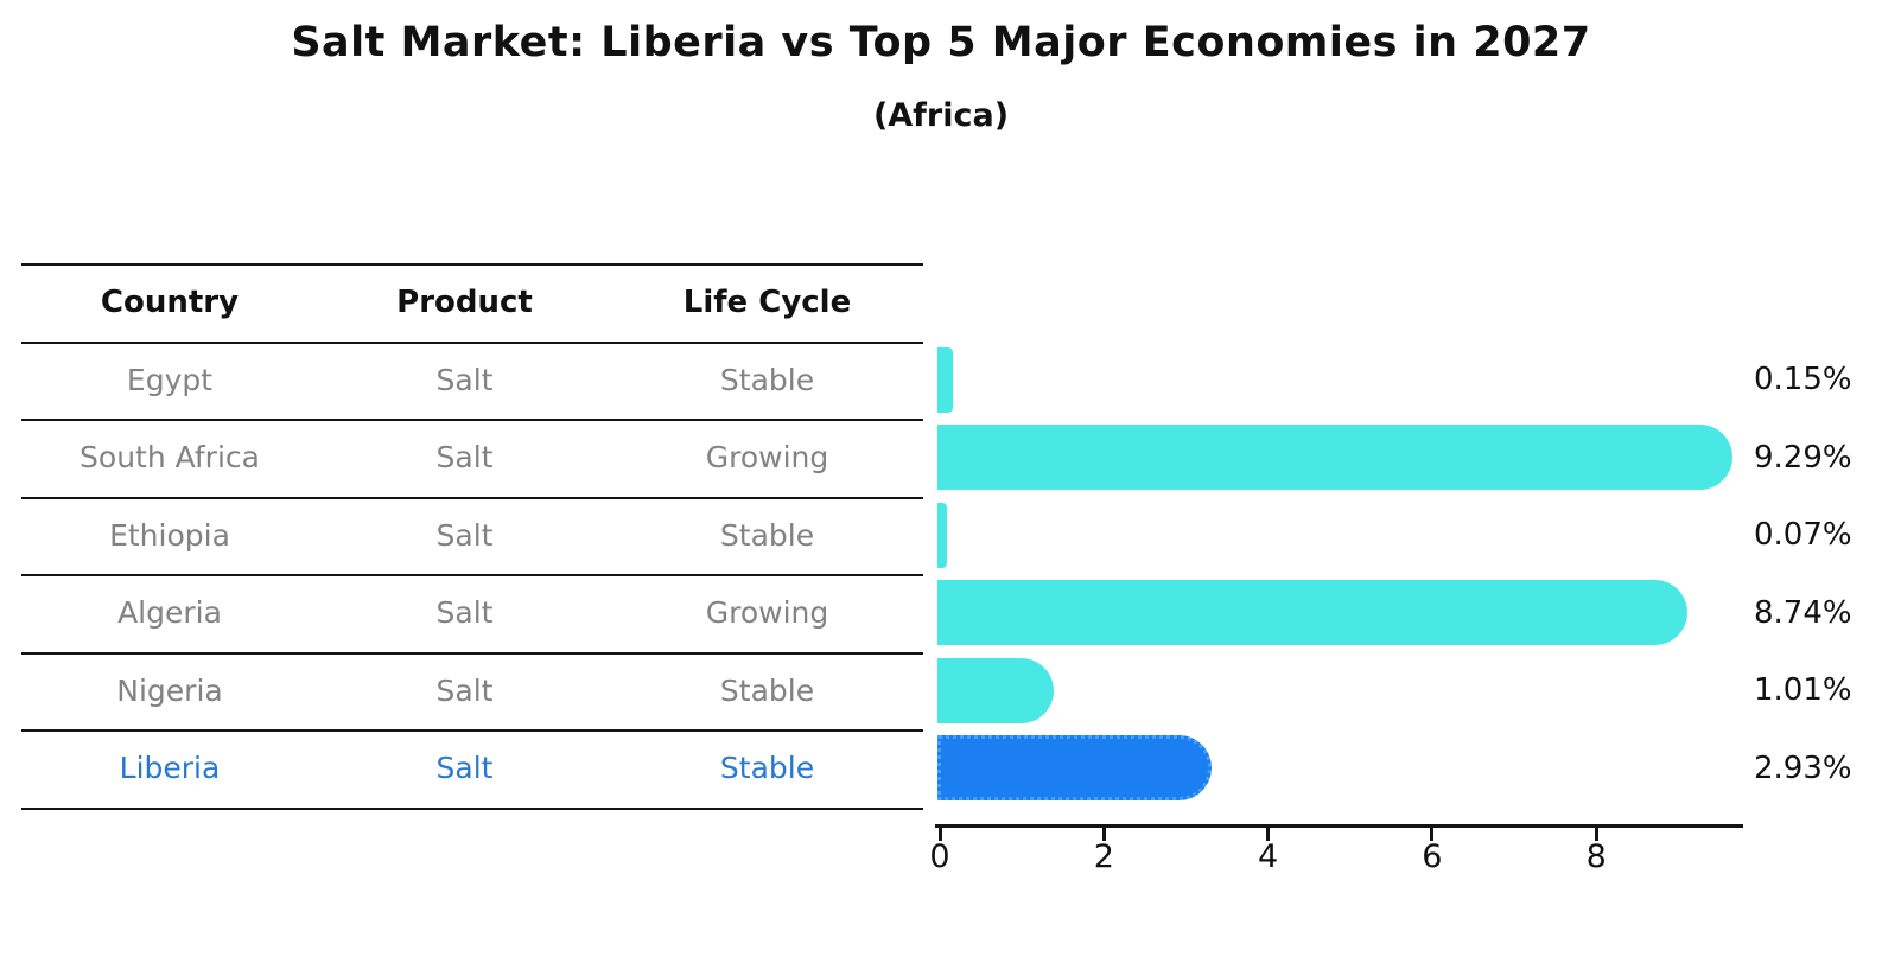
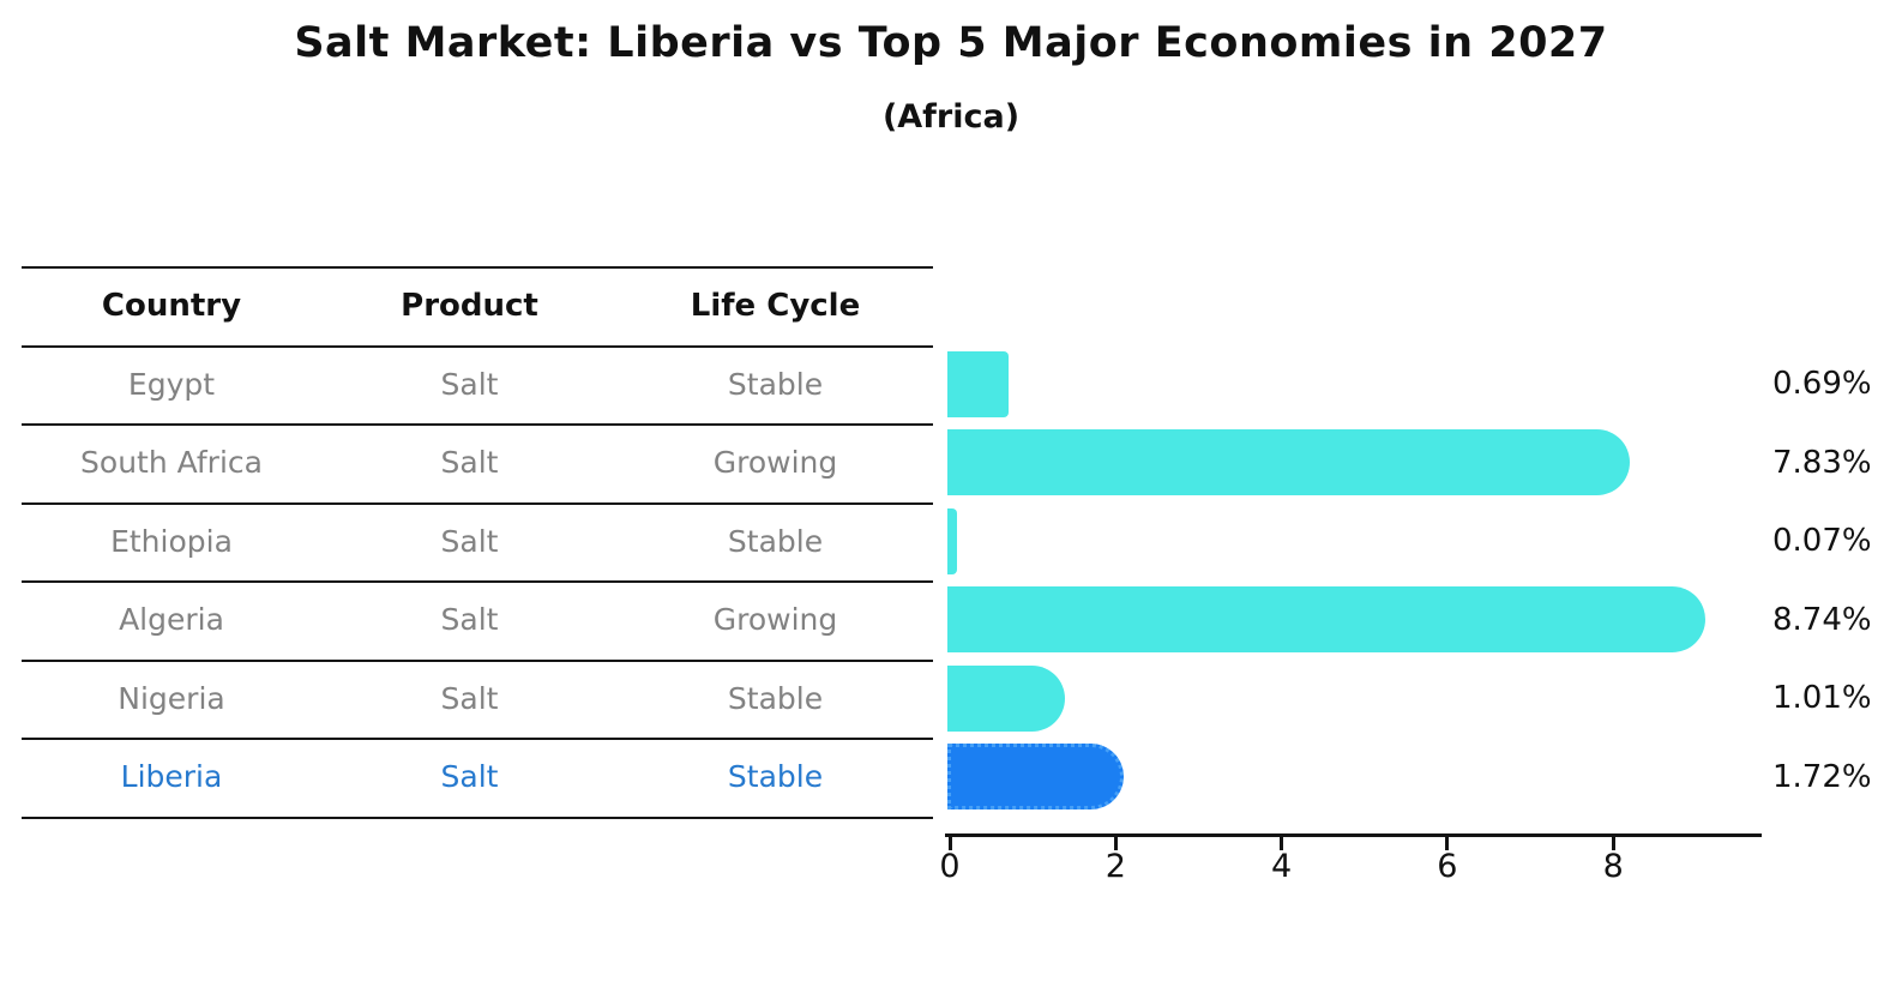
Egypt: 0.15% -> 0.69%
South Africa: 9.29% -> 7.83%
Liberia: 2.93% -> 1.72%
